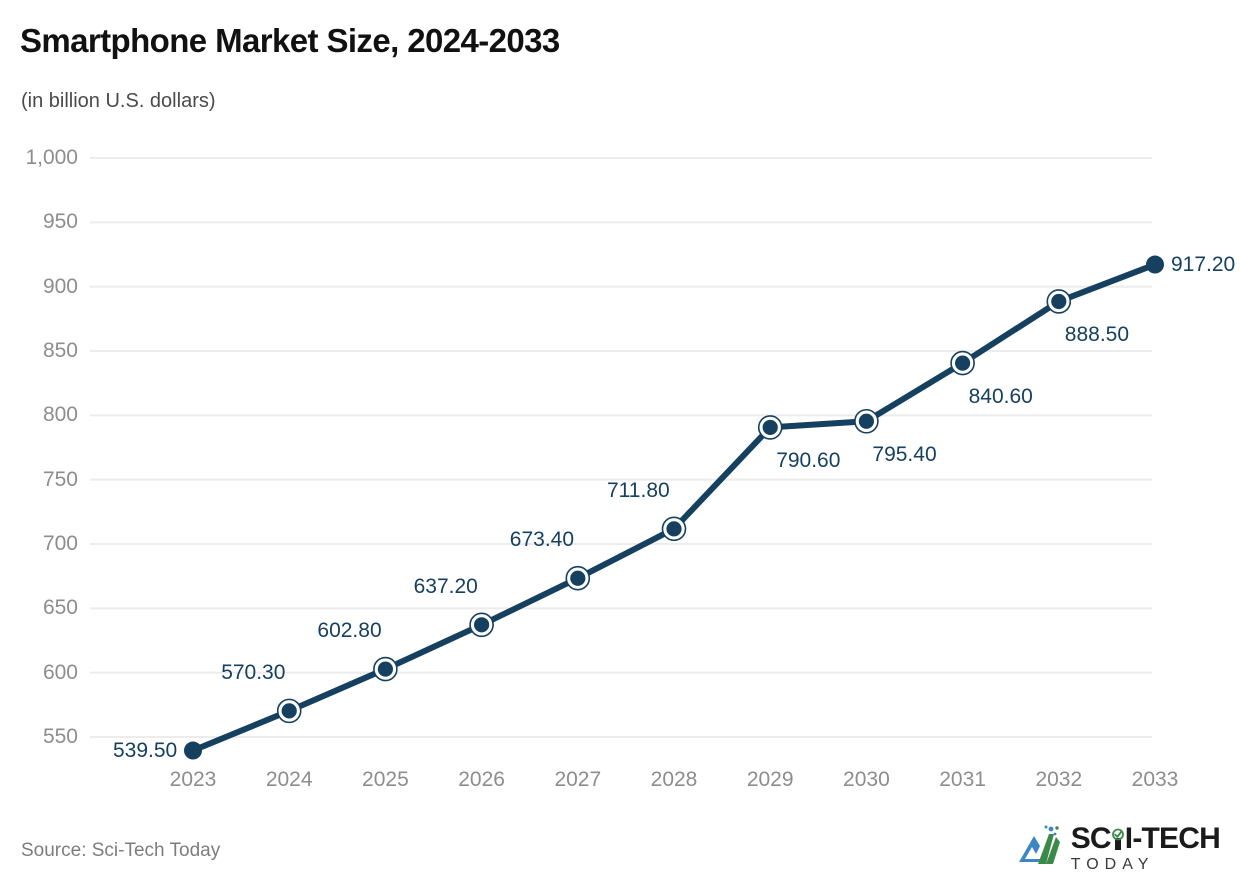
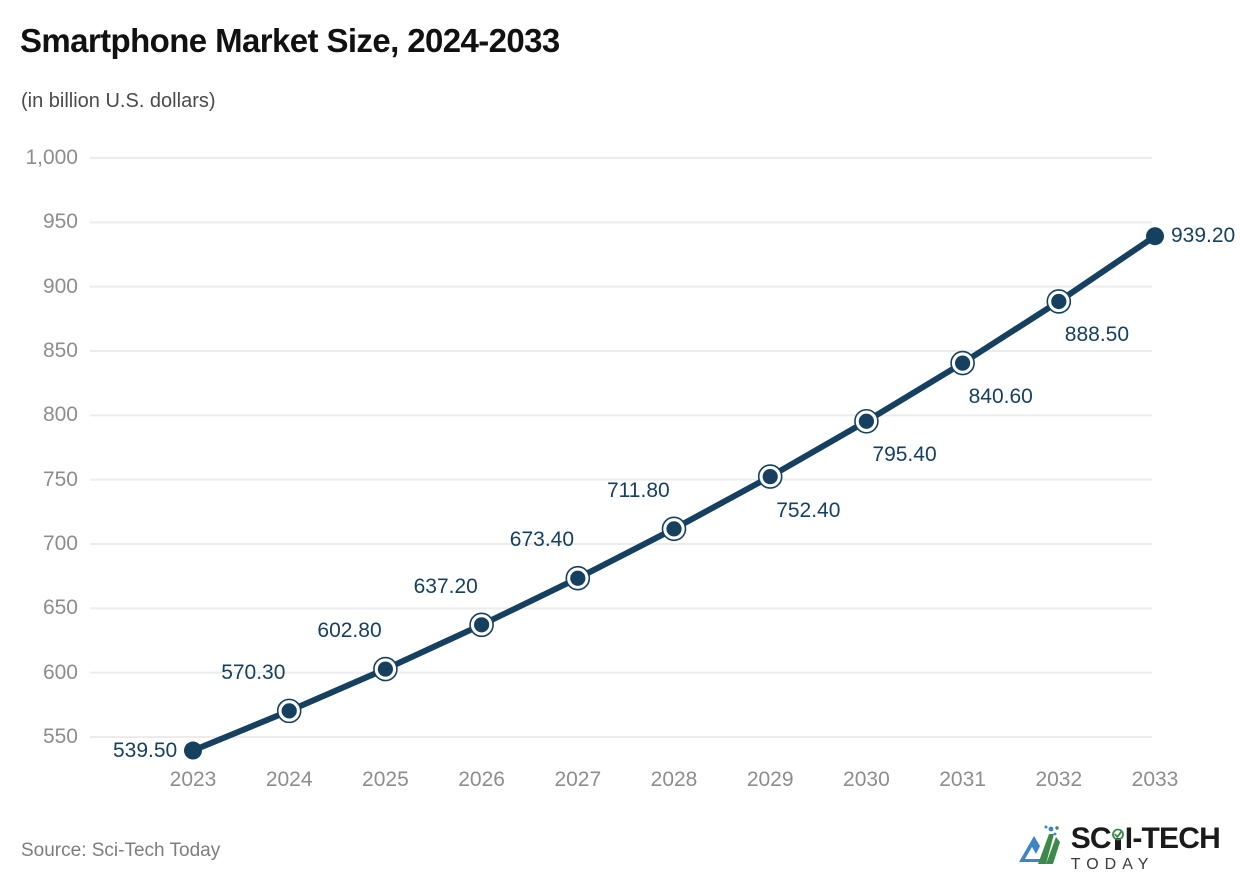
2029: 790.60 -> 752.40
2033: 917.20 -> 939.20
